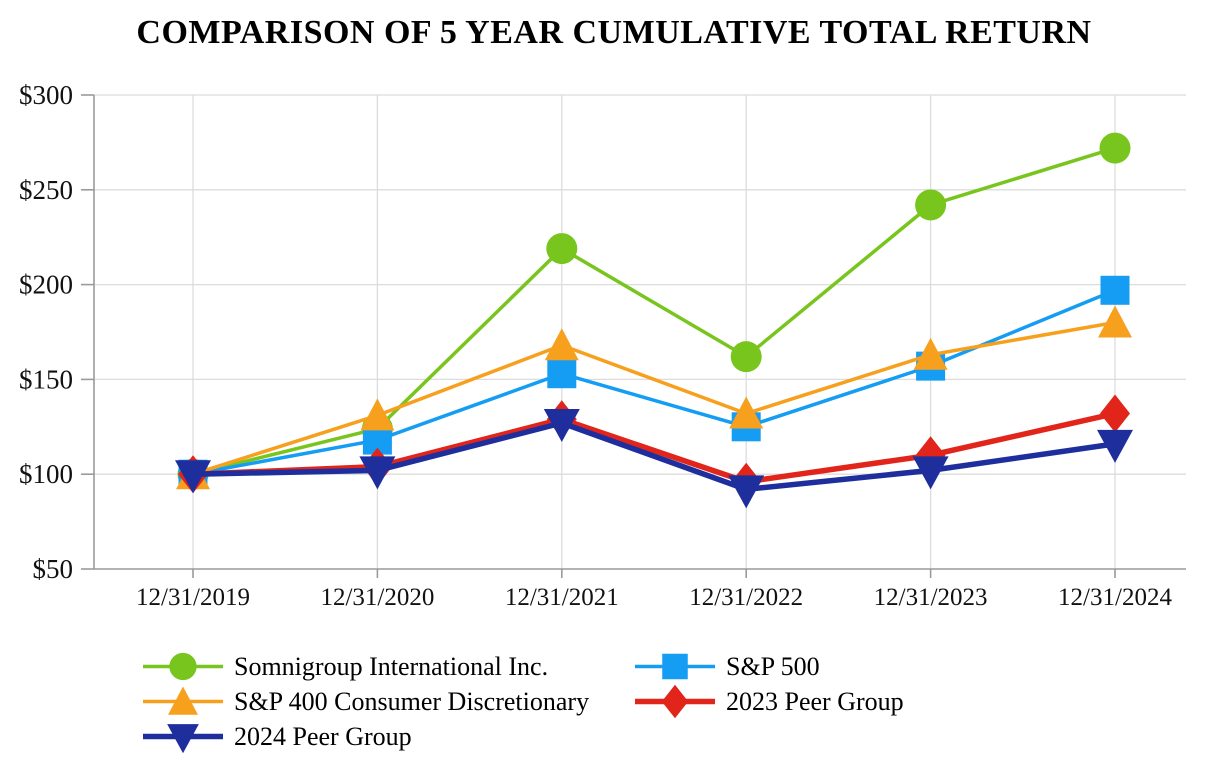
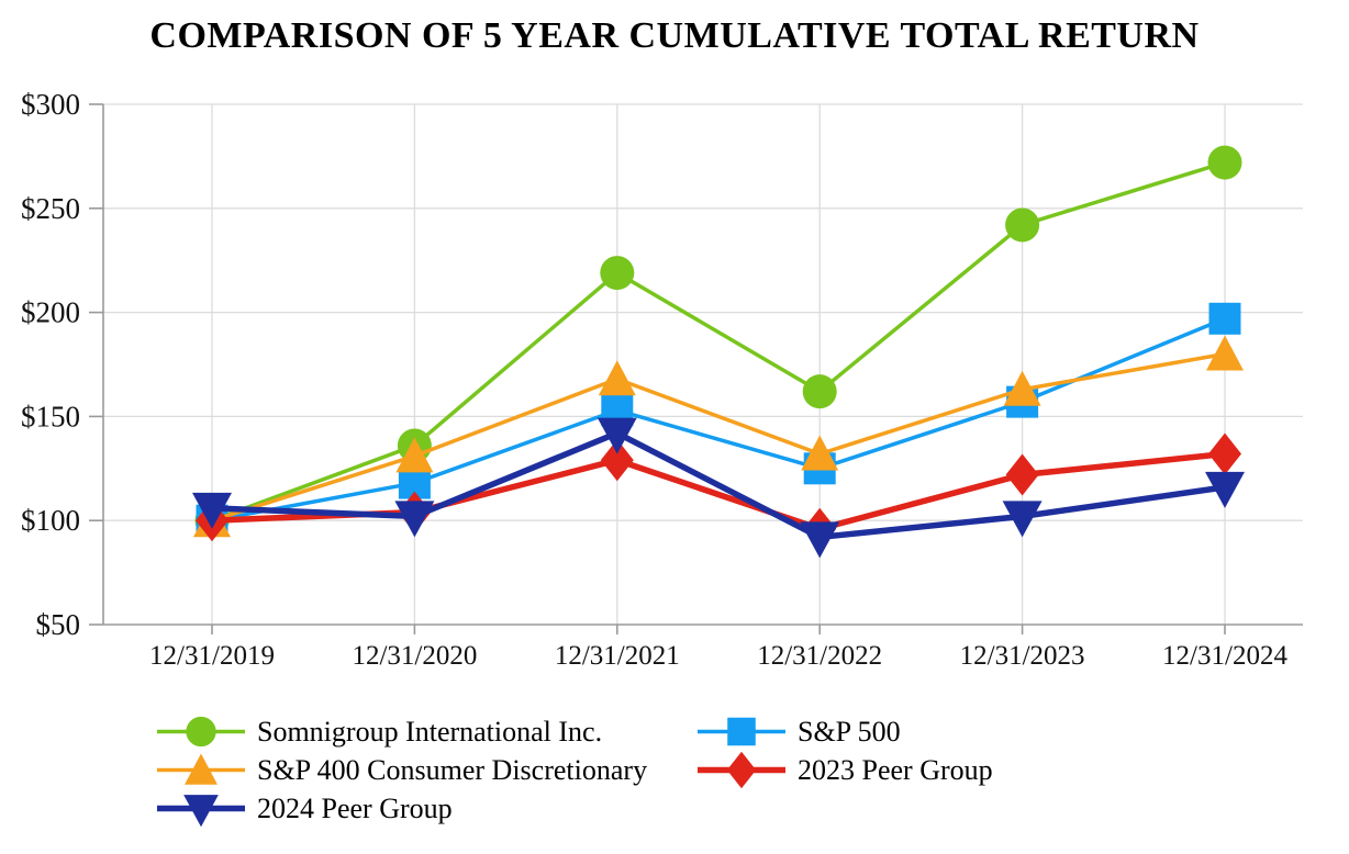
2024 Peer Group/12/31/2019: $100 -> $106
Somnigroup International Inc./12/31/2020: $124 -> $136
2024 Peer Group/12/31/2021: $127 -> $142
2023 Peer Group/12/31/2023: $110 -> $122
